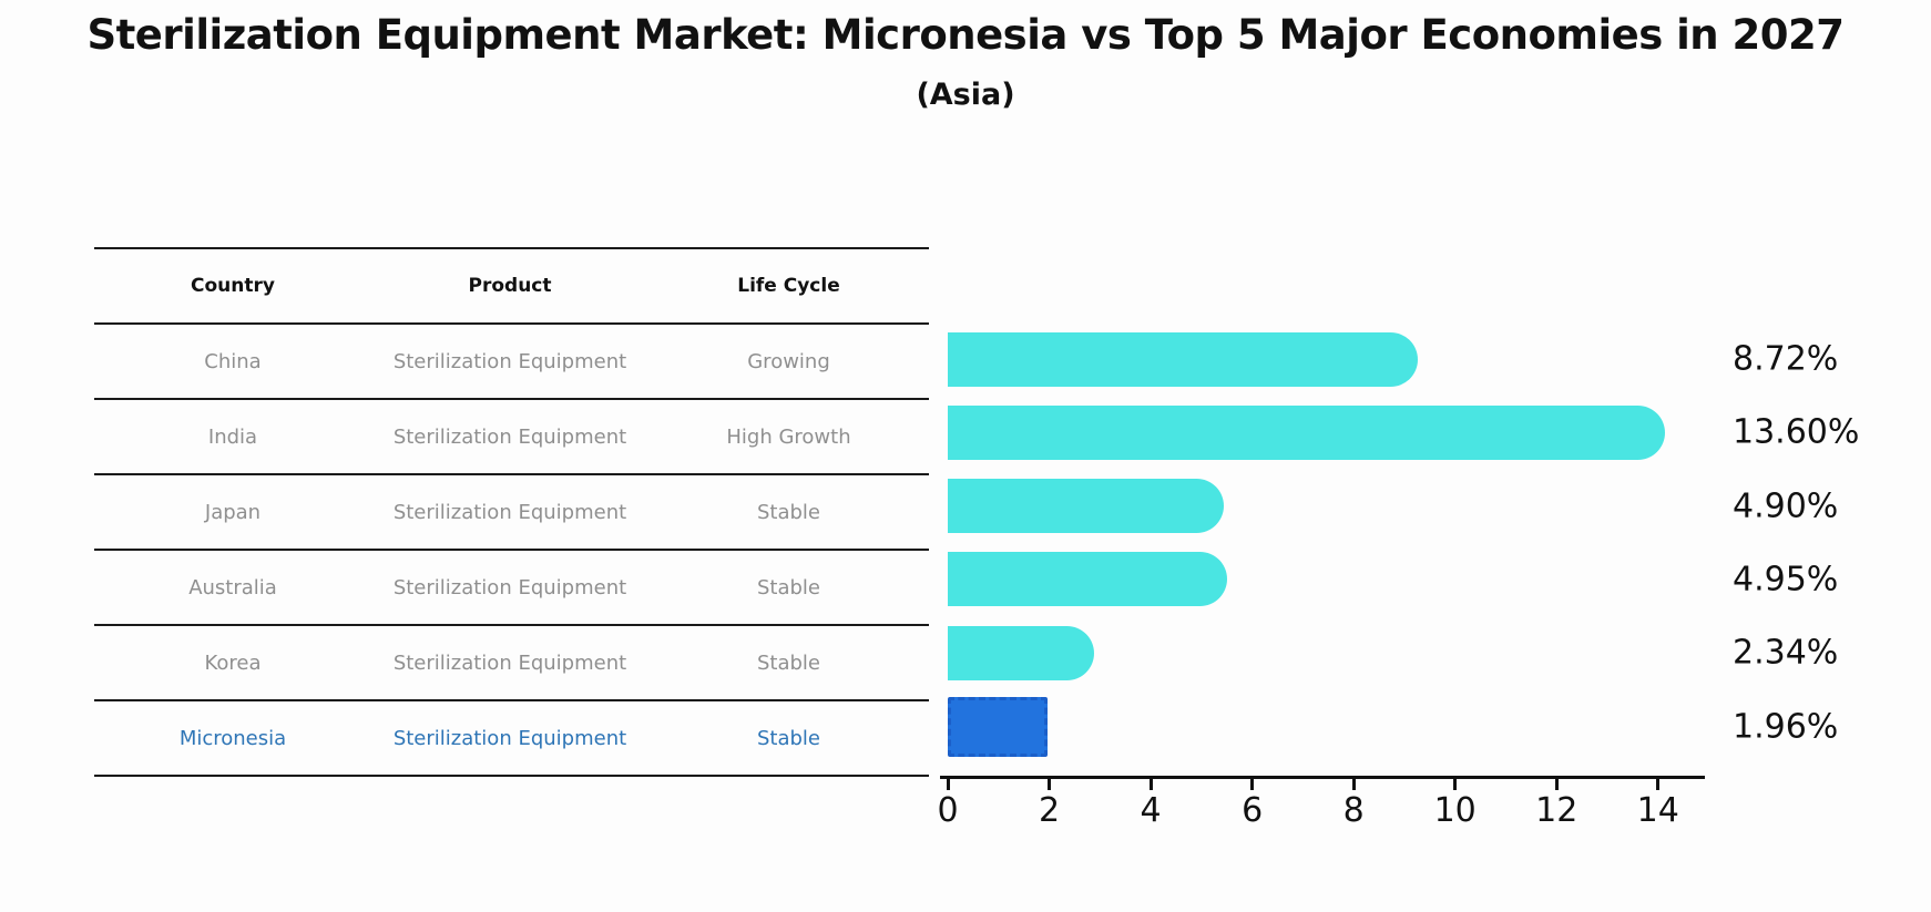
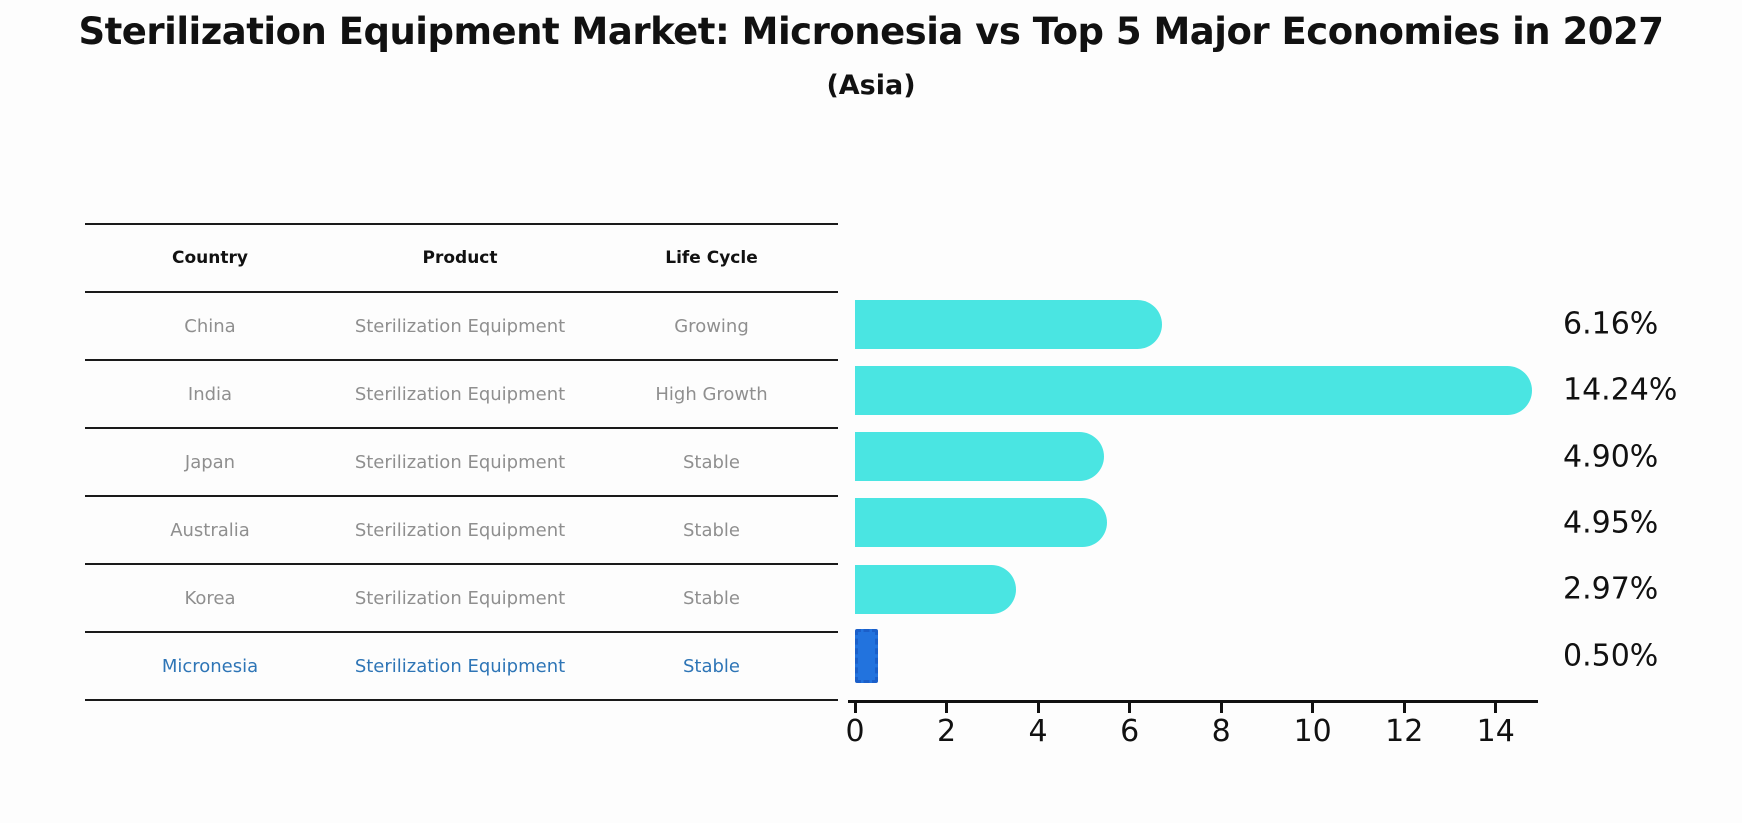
China: 8.72% -> 6.16%
India: 13.60% -> 14.24%
Korea: 2.34% -> 2.97%
Micronesia: 1.96% -> 0.50%
